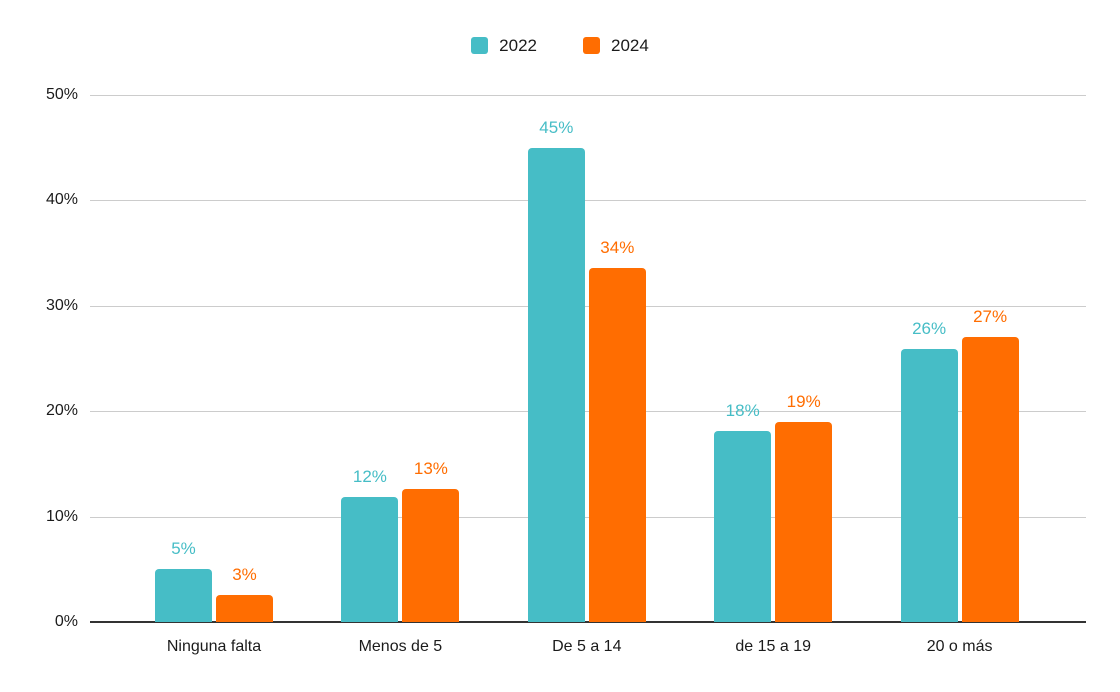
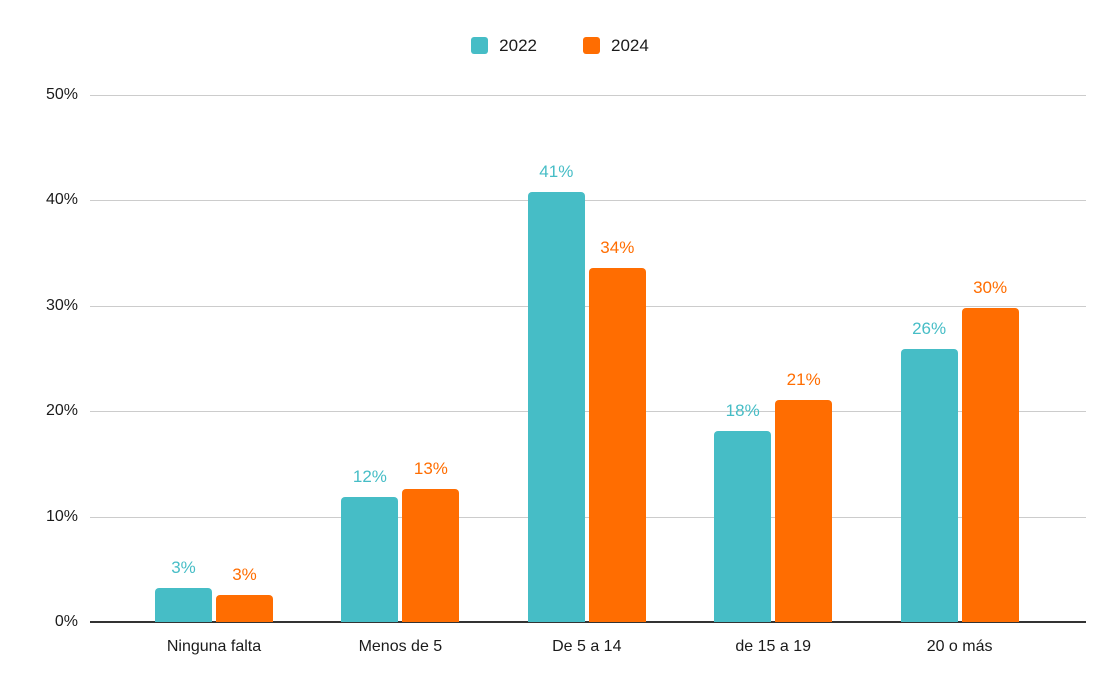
2022/Ninguna falta: 5% -> 3%
2022/De 5 a 14: 45% -> 41%
2024/de 15 a 19: 19% -> 21%
2024/20 o más: 27% -> 30%
